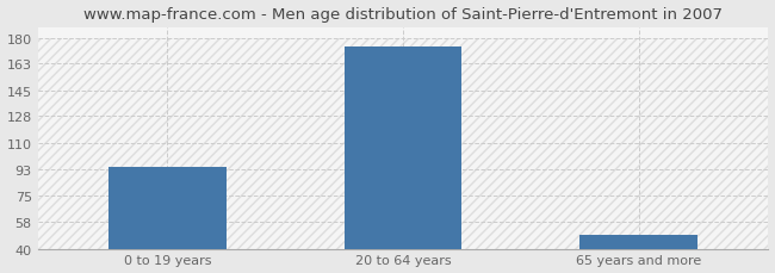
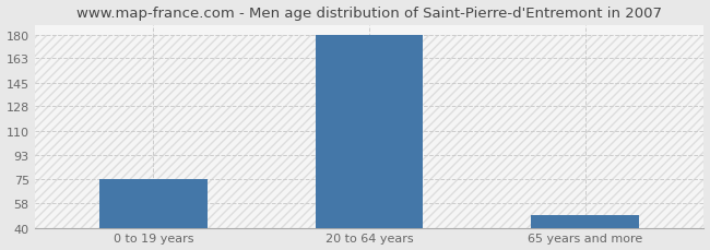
0 to 19 years: 94 -> 75
20 to 64 years: 174 -> 180
